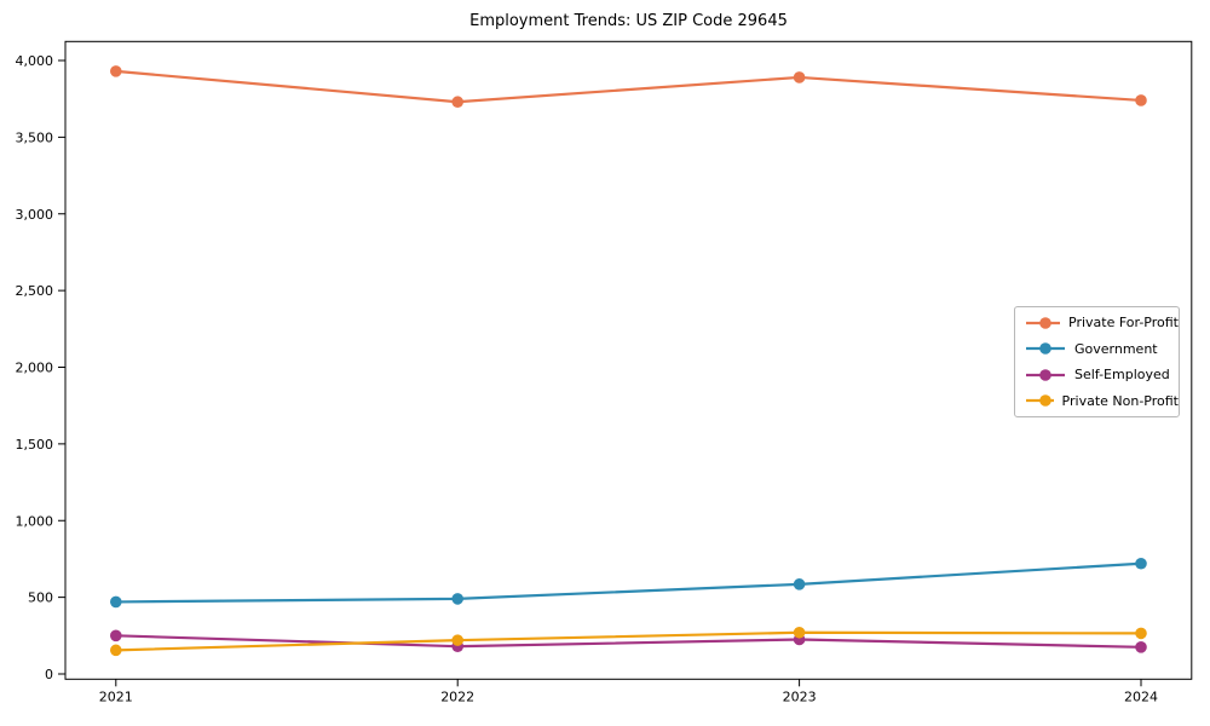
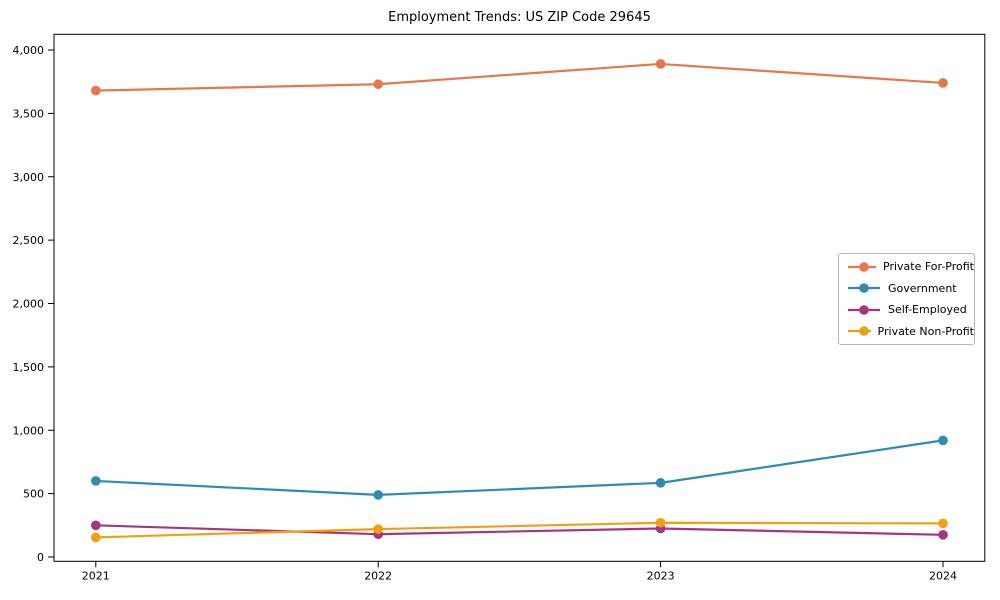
Private For-Profit/2021: 3930 -> 3680
Government/2021: 470 -> 600
Government/2024: 720 -> 920
